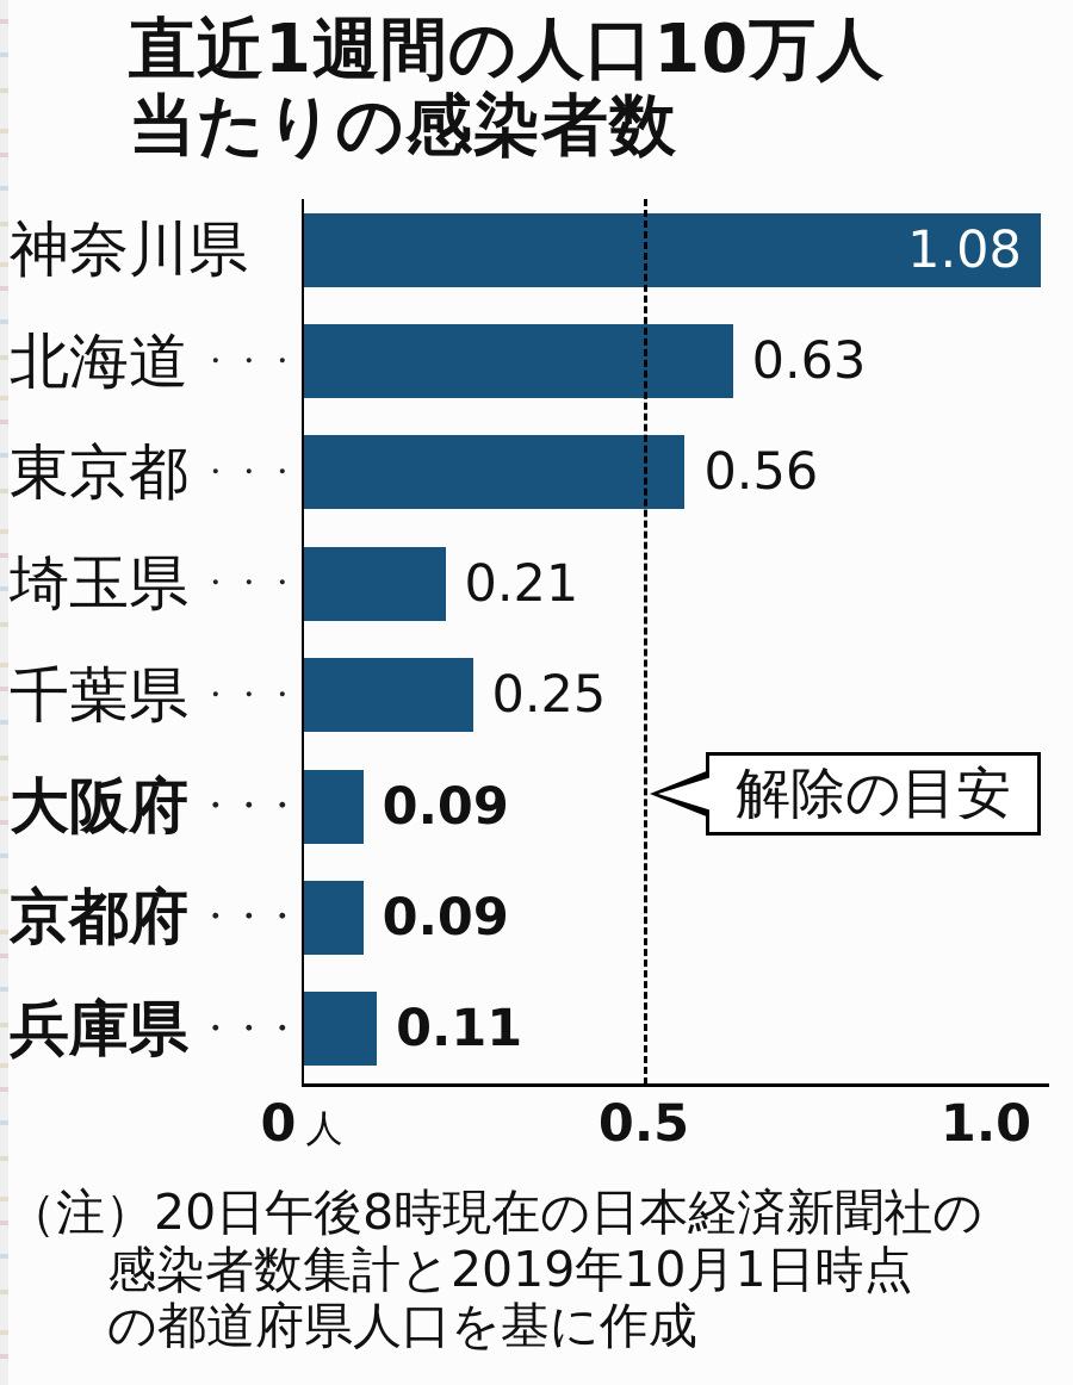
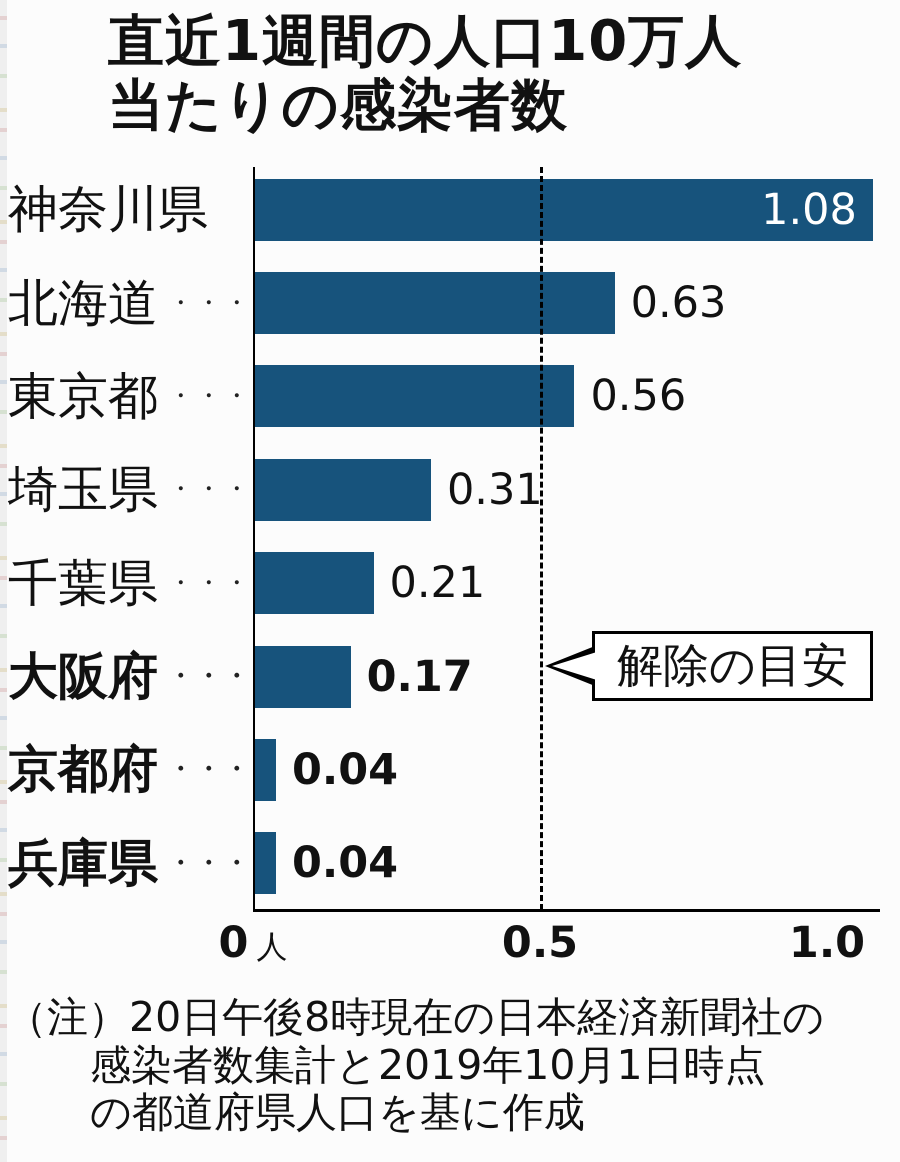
埼玉県: 0.21 -> 0.31
千葉県: 0.25 -> 0.21
大阪府: 0.09 -> 0.17
京都府: 0.09 -> 0.04
兵庫県: 0.11 -> 0.04
